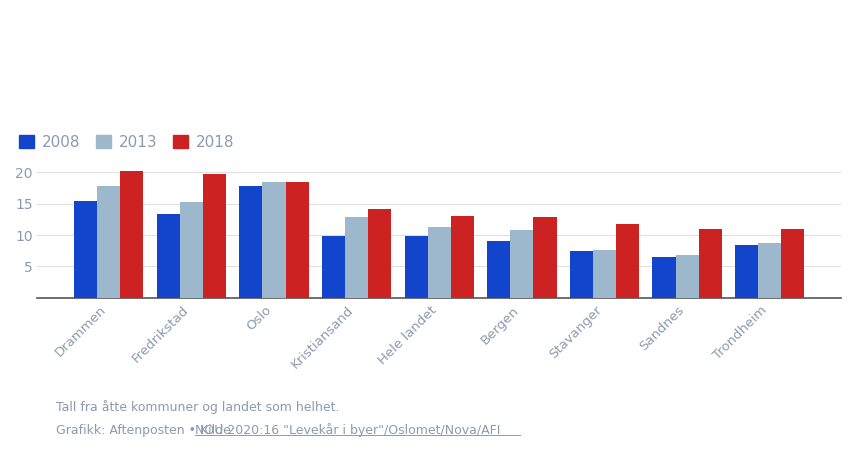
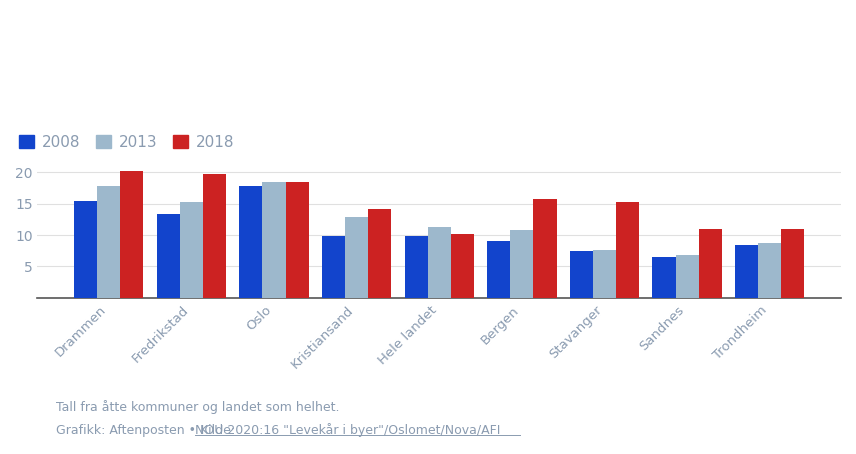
2018/Hele landet: 13.1 -> 10.2
2018/Bergen: 12.9 -> 15.8
2018/Stavanger: 11.8 -> 15.2
